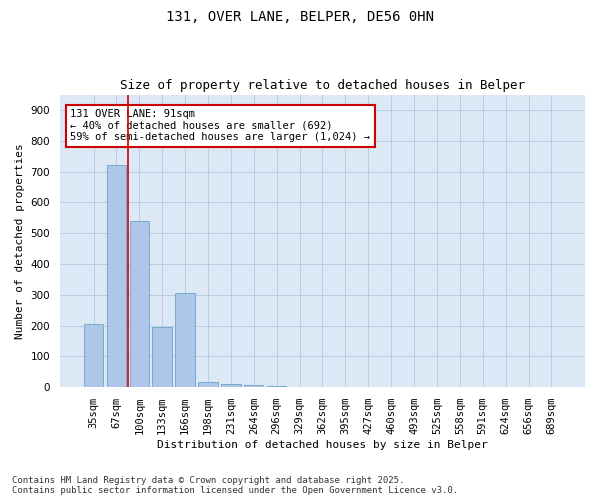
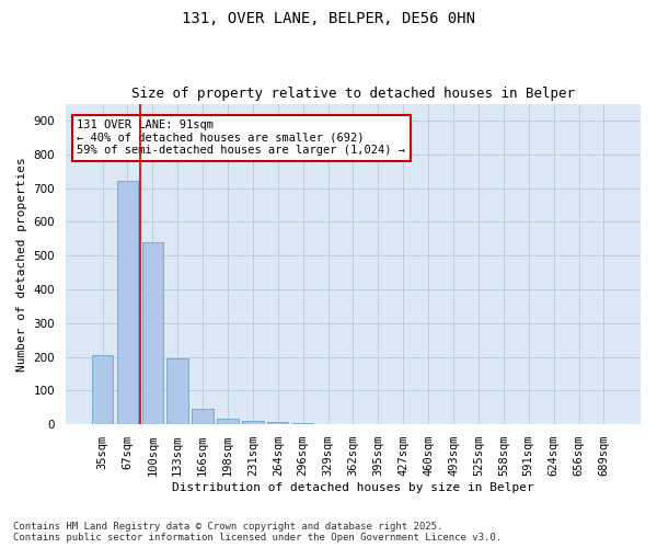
166sqm: 305 -> 45
